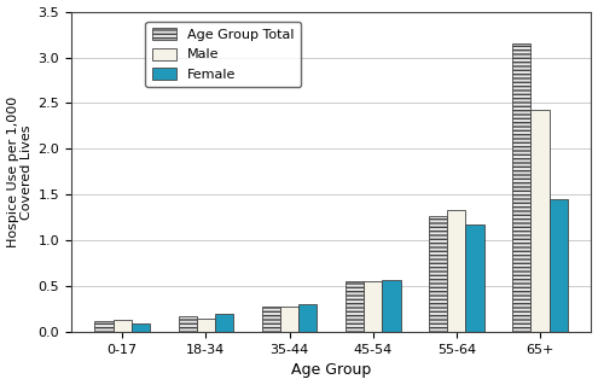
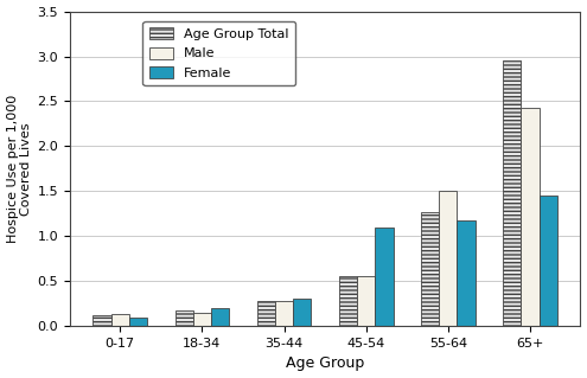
Female/45-54: 0.57 -> 1.10
Male/55-64: 1.33 -> 1.50
Age Group Total/65+: 3.15 -> 2.96
